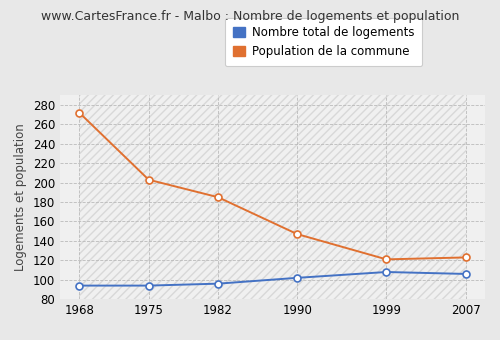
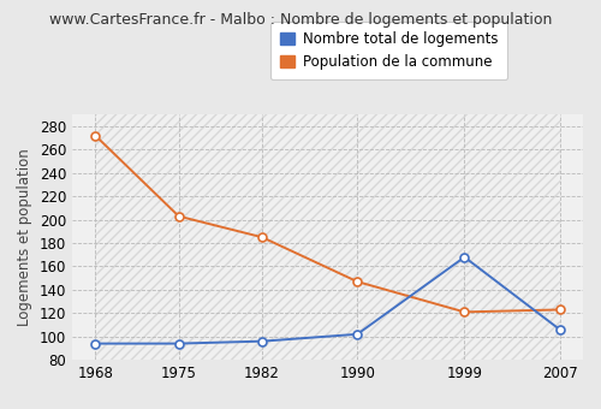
Nombre total de logements/1999: 108 -> 168
